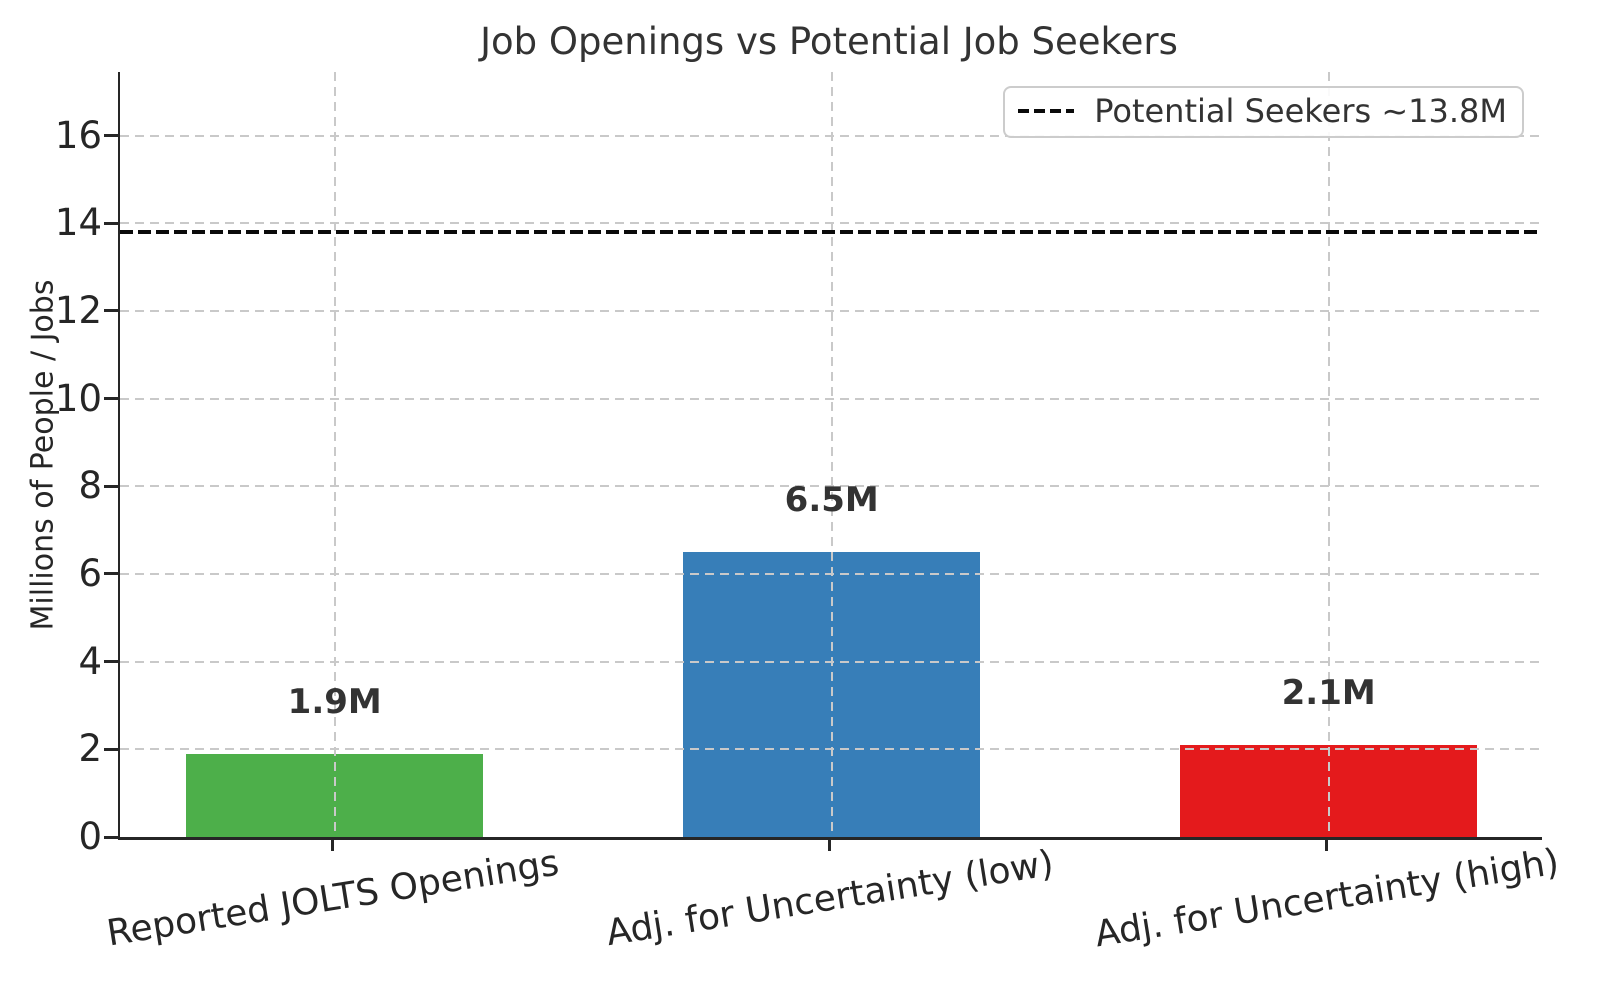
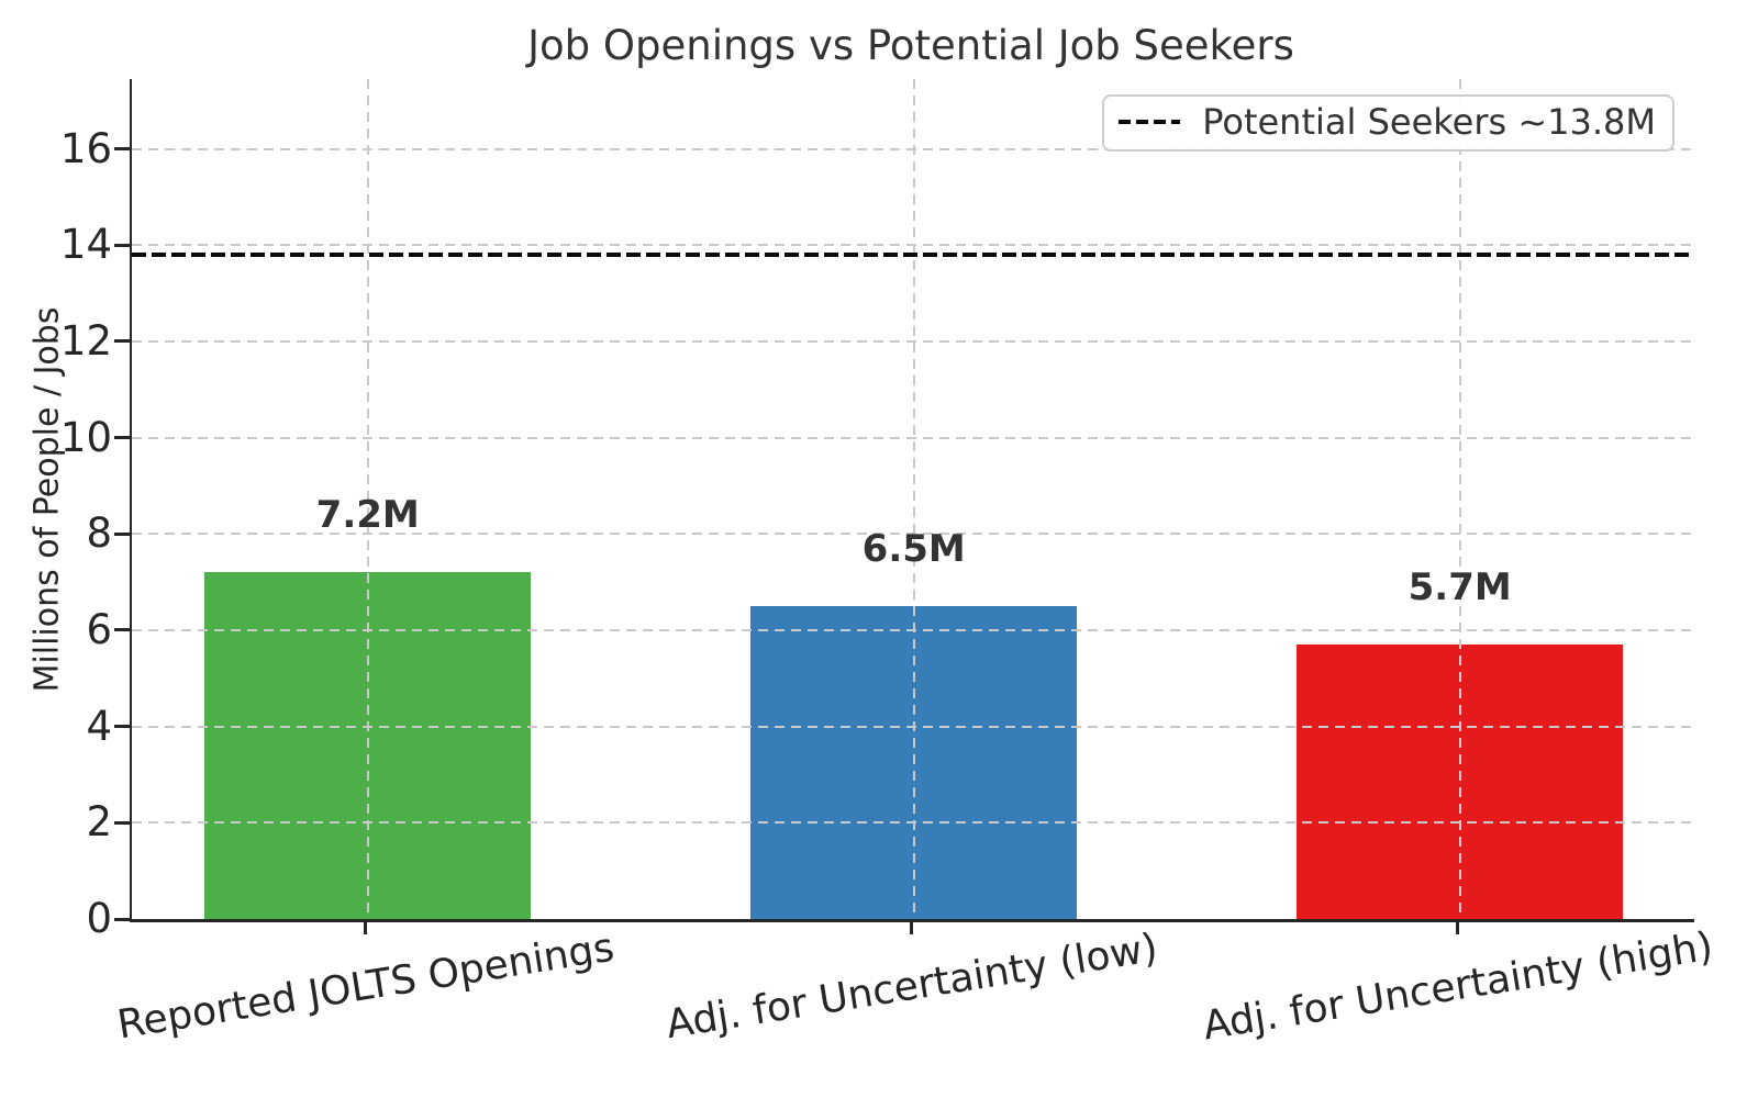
Reported JOLTS Openings: 1.9M -> 7.2M
Adj. for Uncertainty (high): 2.1M -> 5.7M
